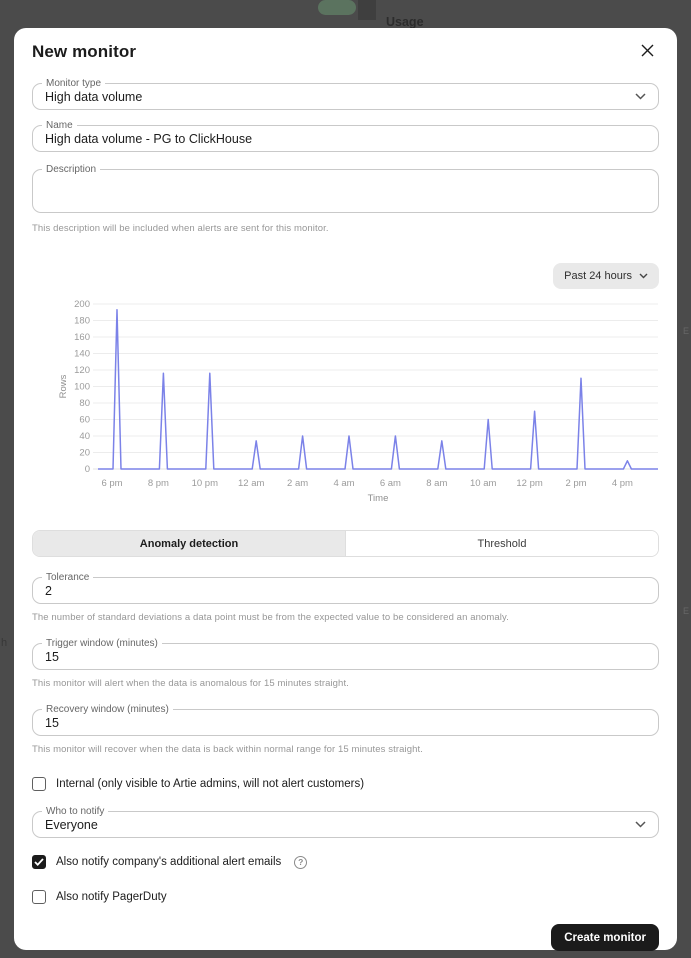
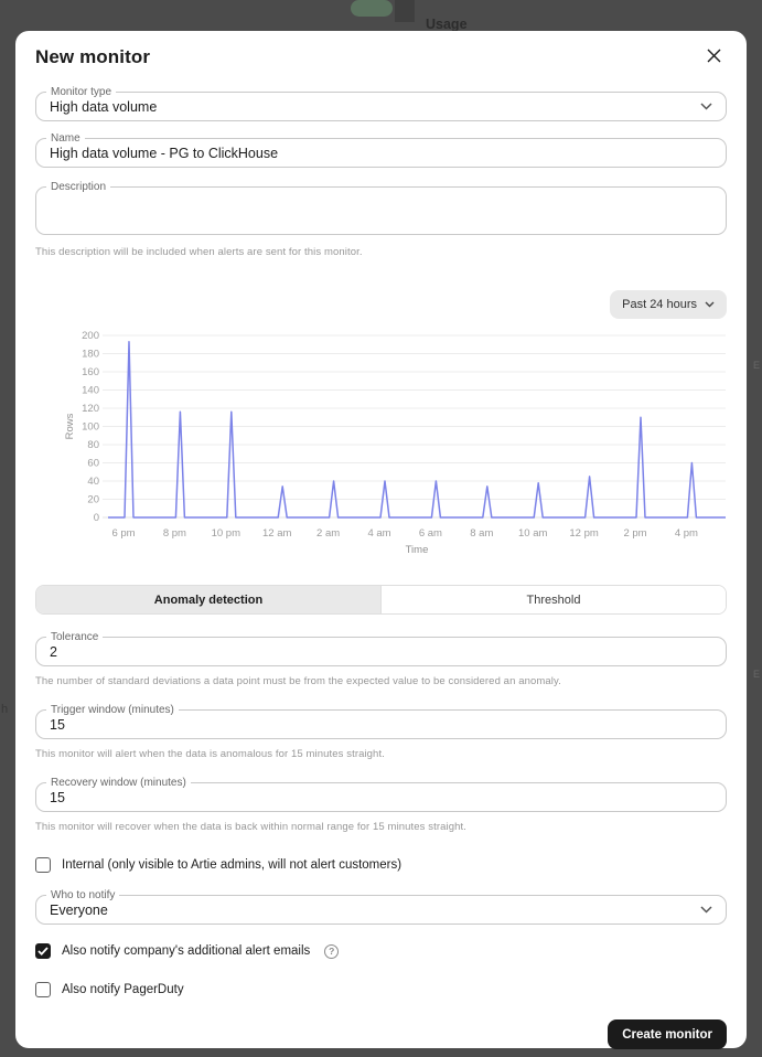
10 am: 60 -> 40
12 pm: 70 -> 40
4 pm: 10 -> 60
